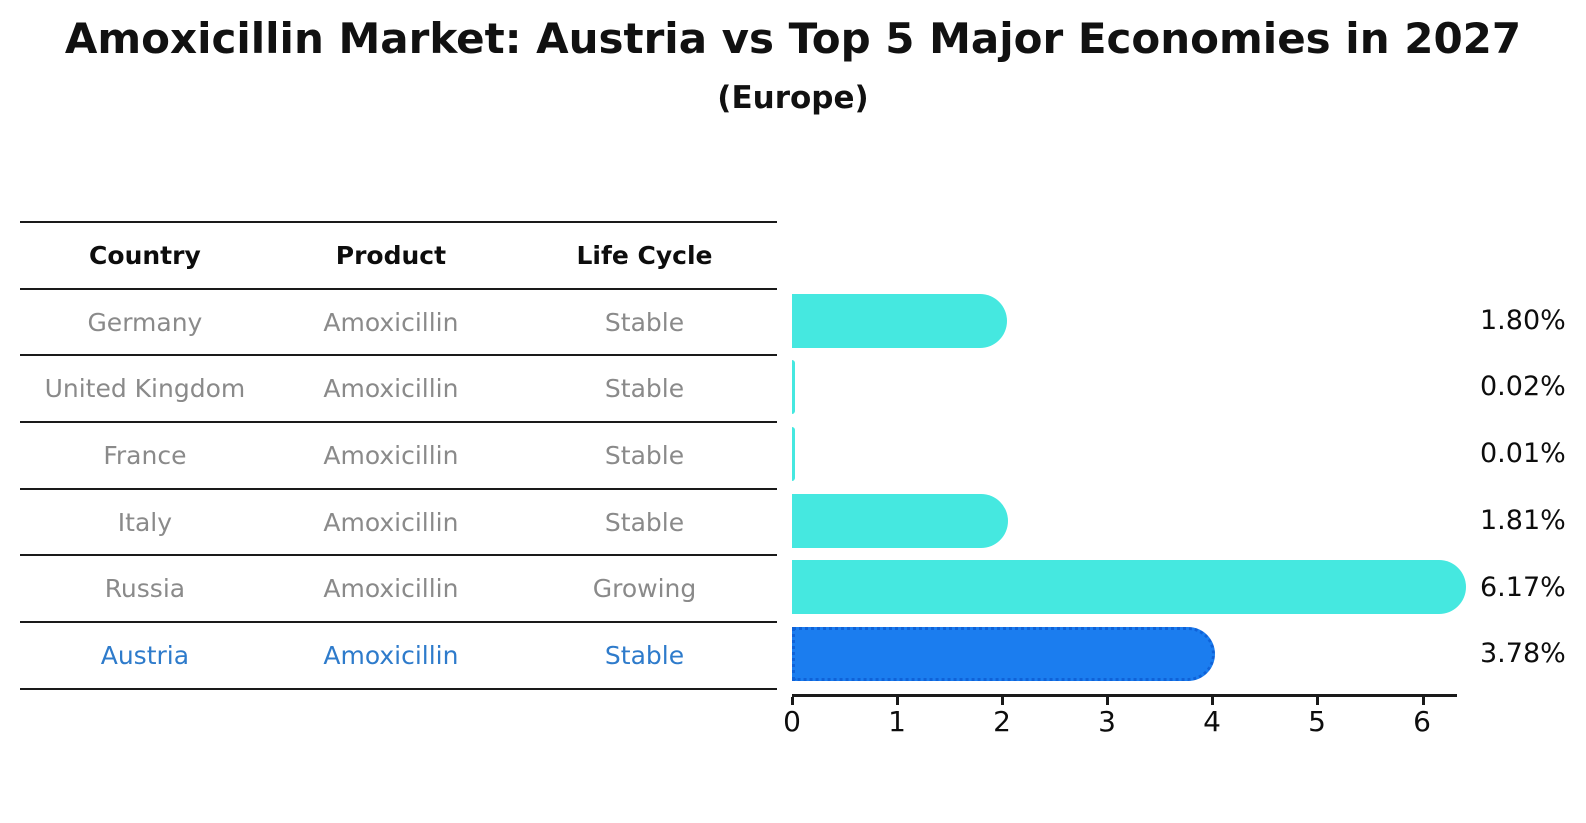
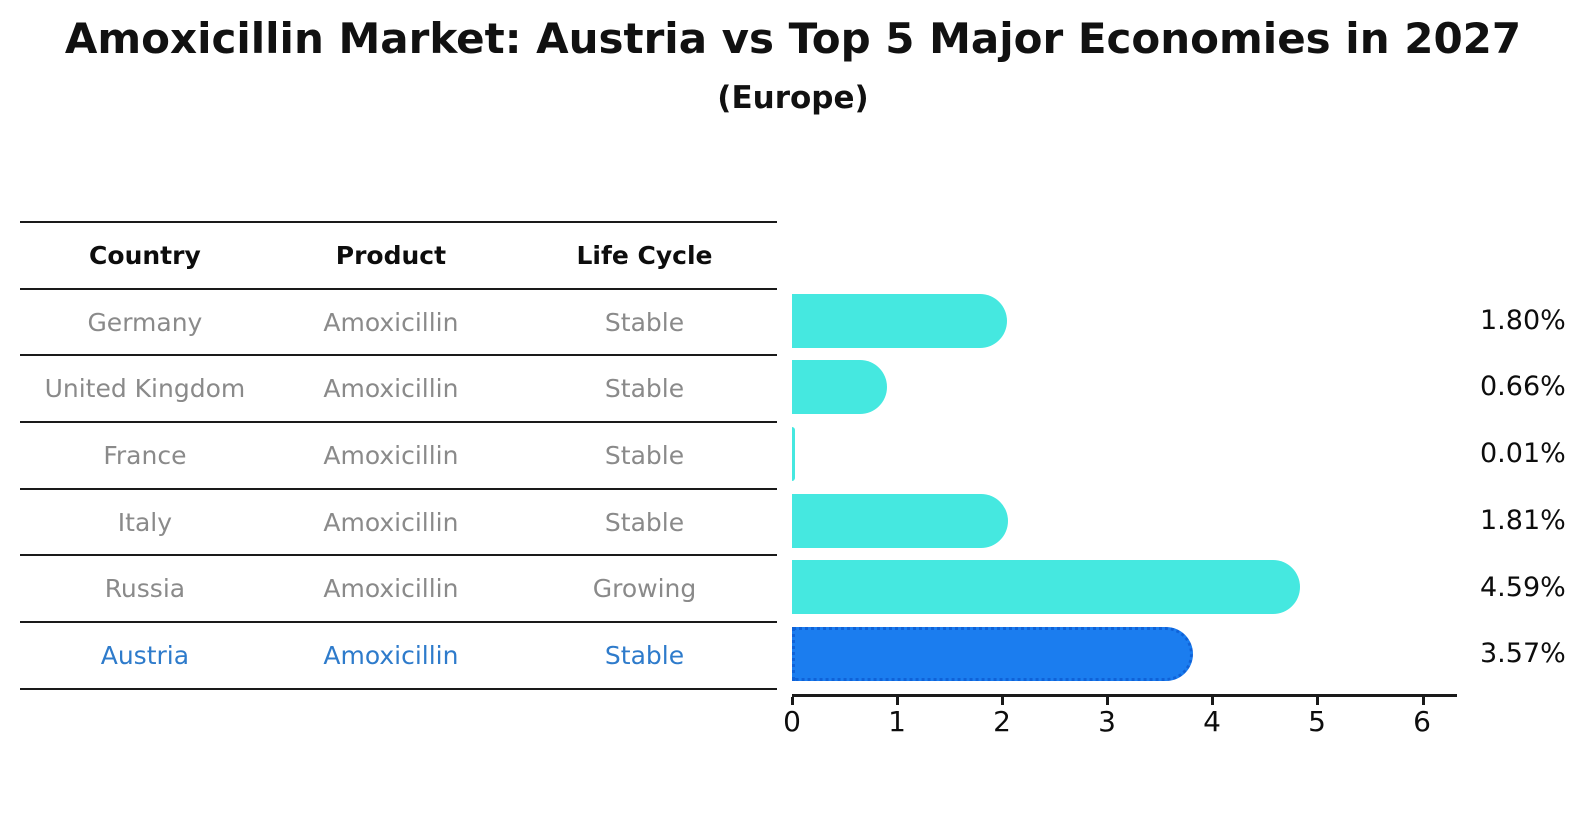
United Kingdom: 0.02% -> 0.66%
Russia: 6.17% -> 4.59%
Austria: 3.78% -> 3.57%
